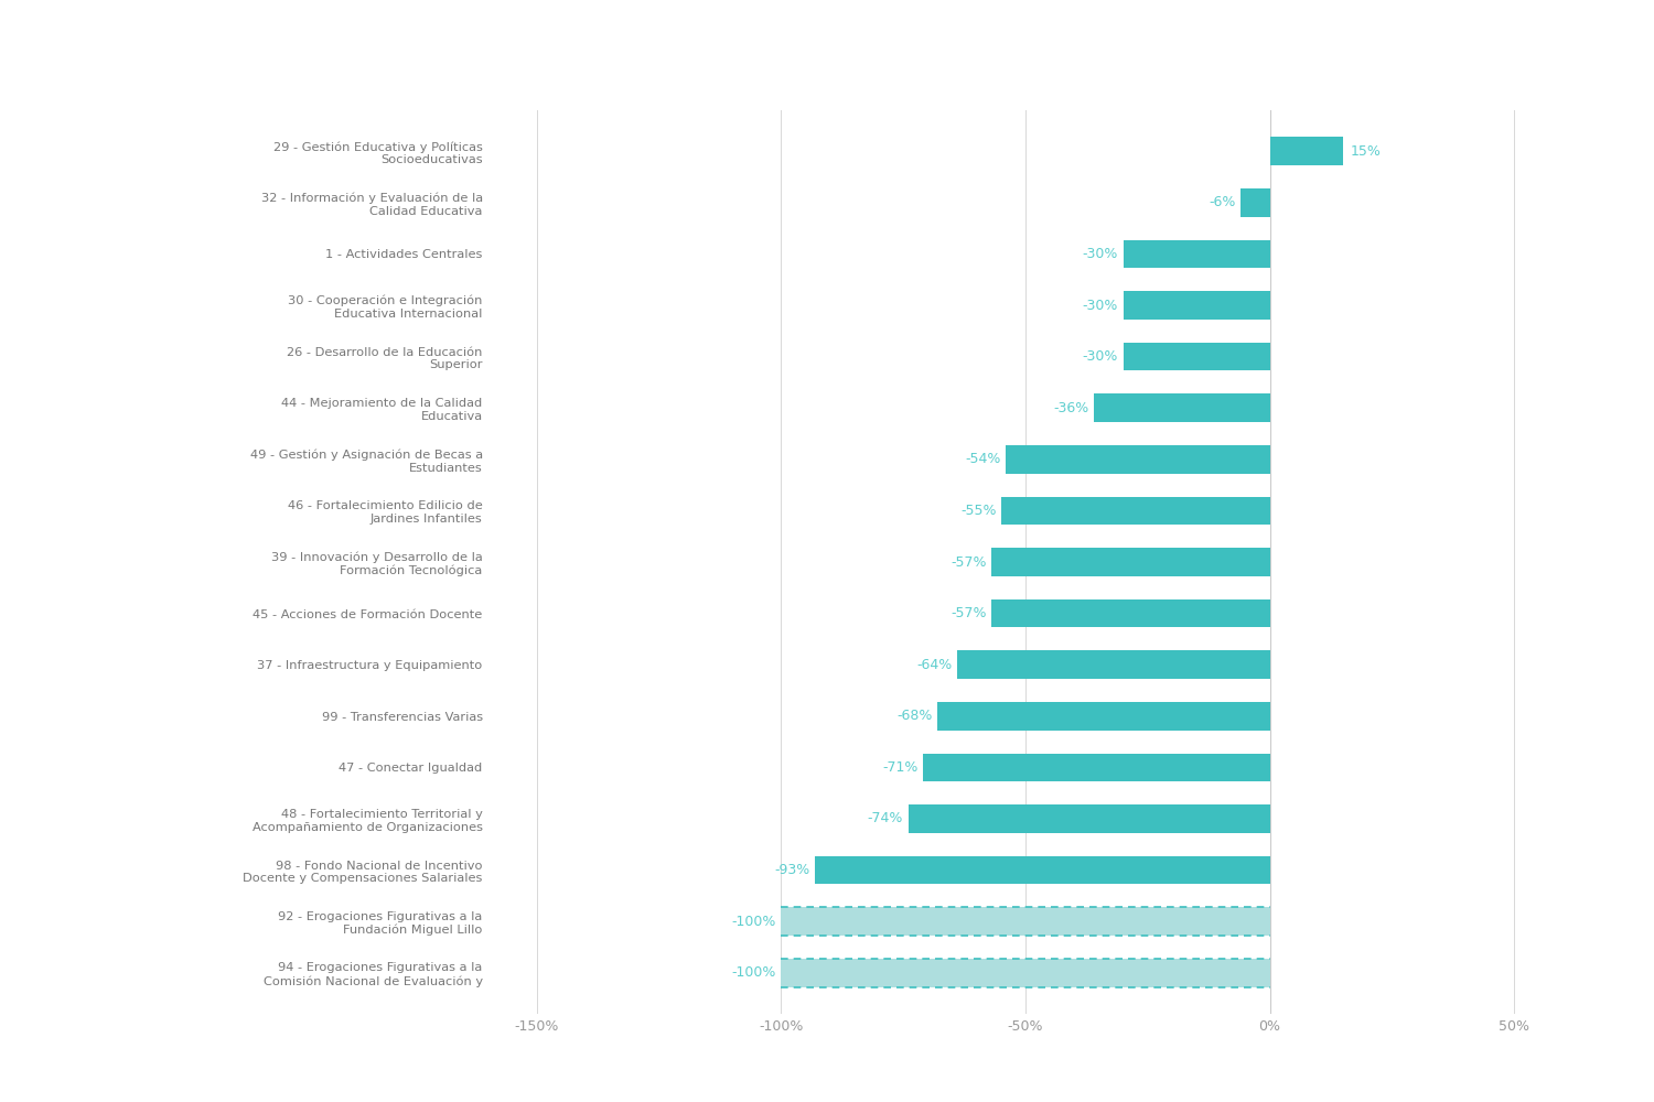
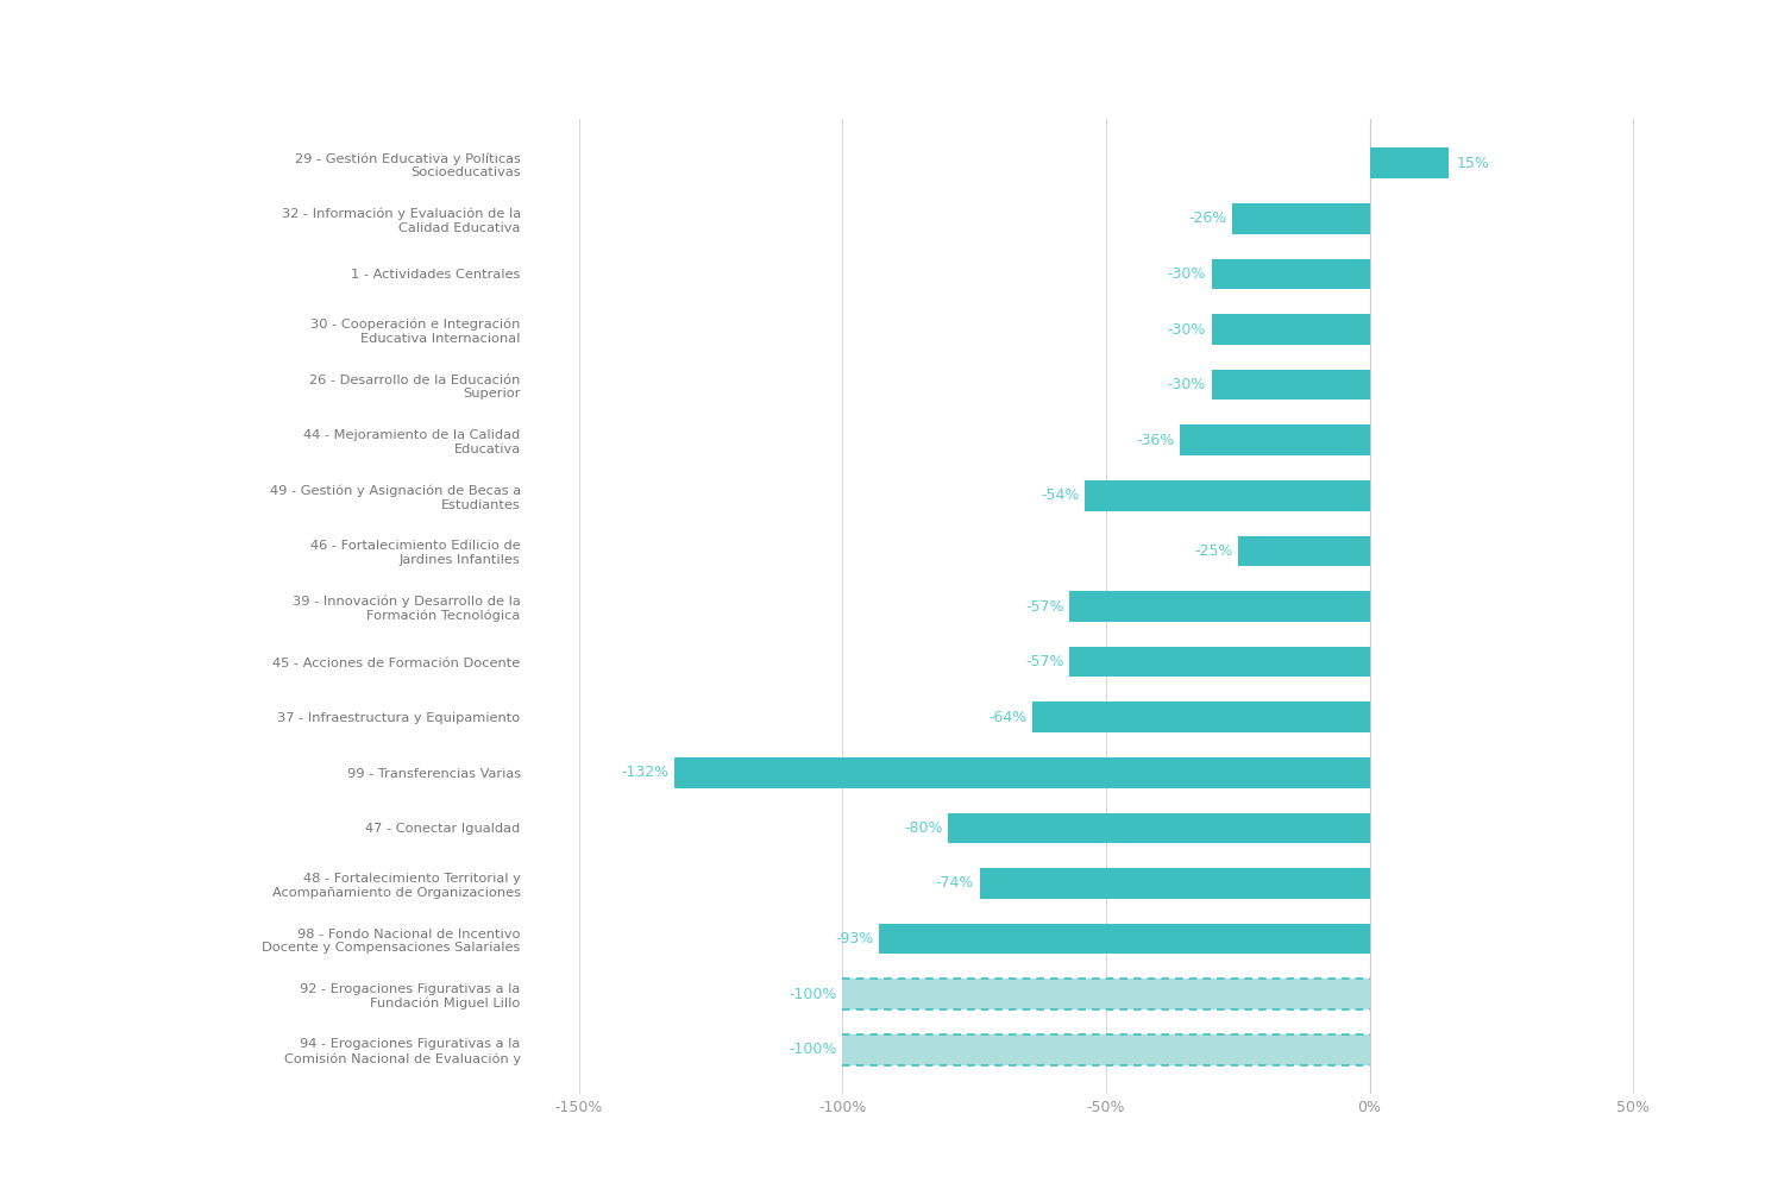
32 - Información y Evaluación de la Calidad Educativa: -6% -> -26%
46 - Fortalecimiento Edilicio de Jardines Infantiles: -55% -> -25%
99 - Transferencias Varias: -68% -> -132%
47 - Conectar Igualdad: -71% -> -80%
